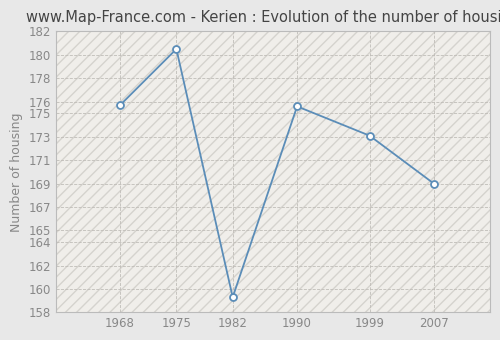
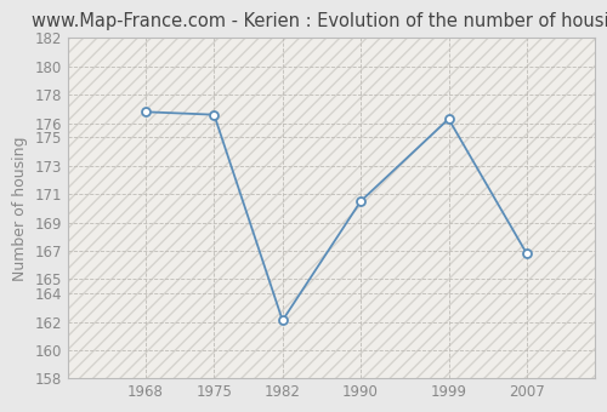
1968: 175.7 -> 176.8
1975: 180.5 -> 176.6
1982: 159.3 -> 162.1
1990: 175.6 -> 170.5
1999: 173.1 -> 176.3
2007: 169.0 -> 166.8
